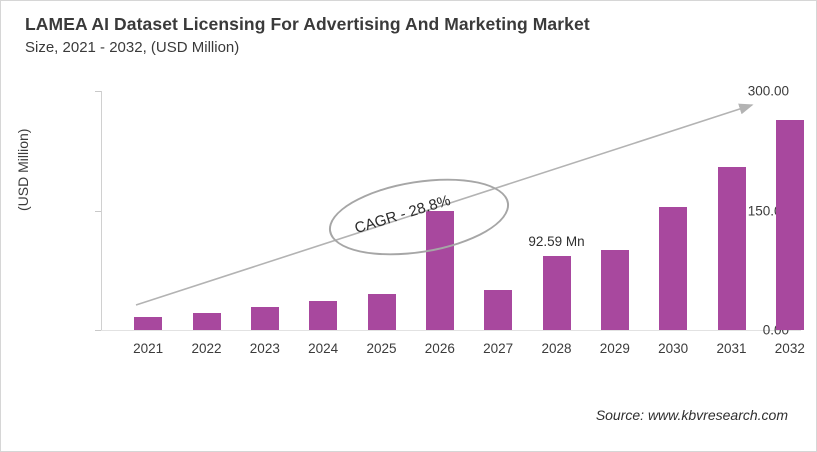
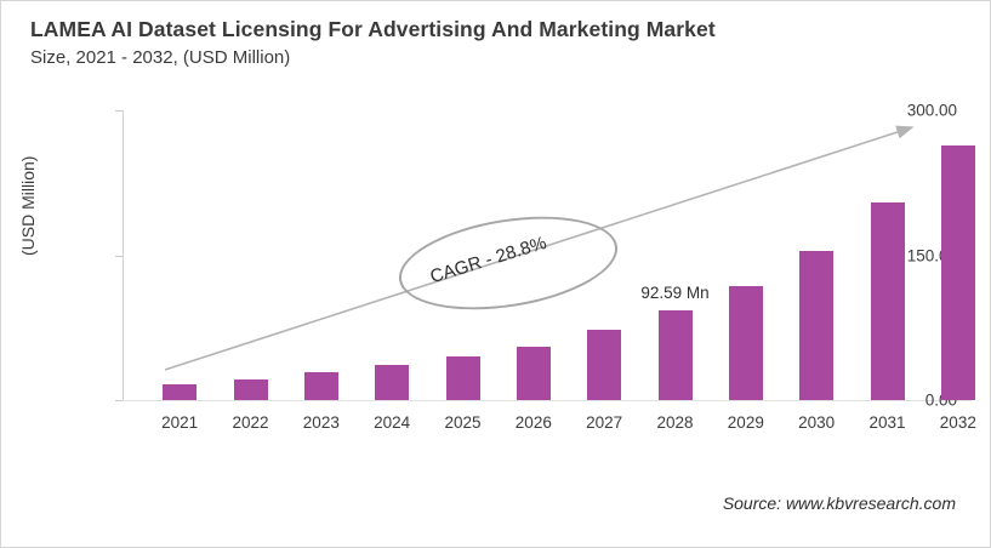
2026: 150 -> 60
2027: 50 -> 70
2029: 100 -> 120
